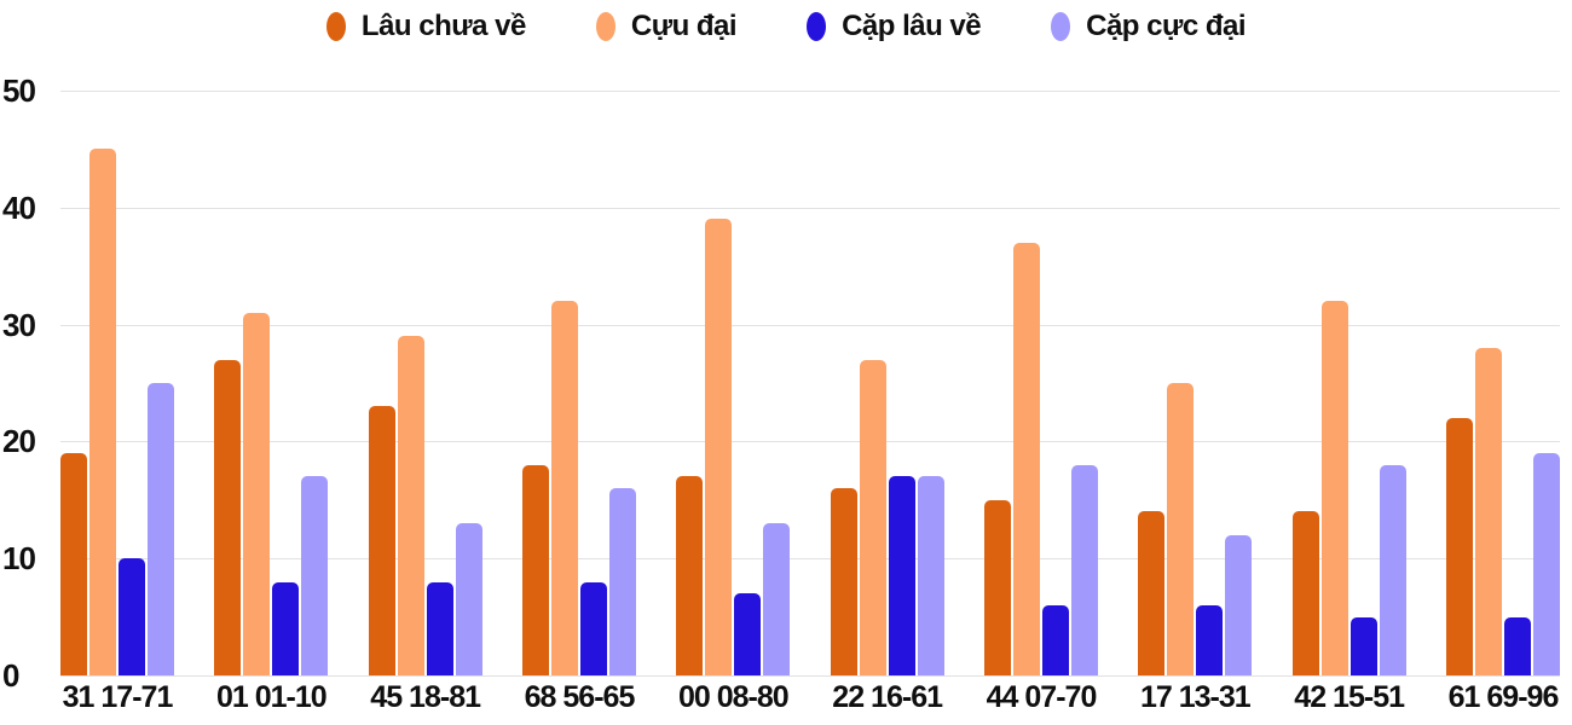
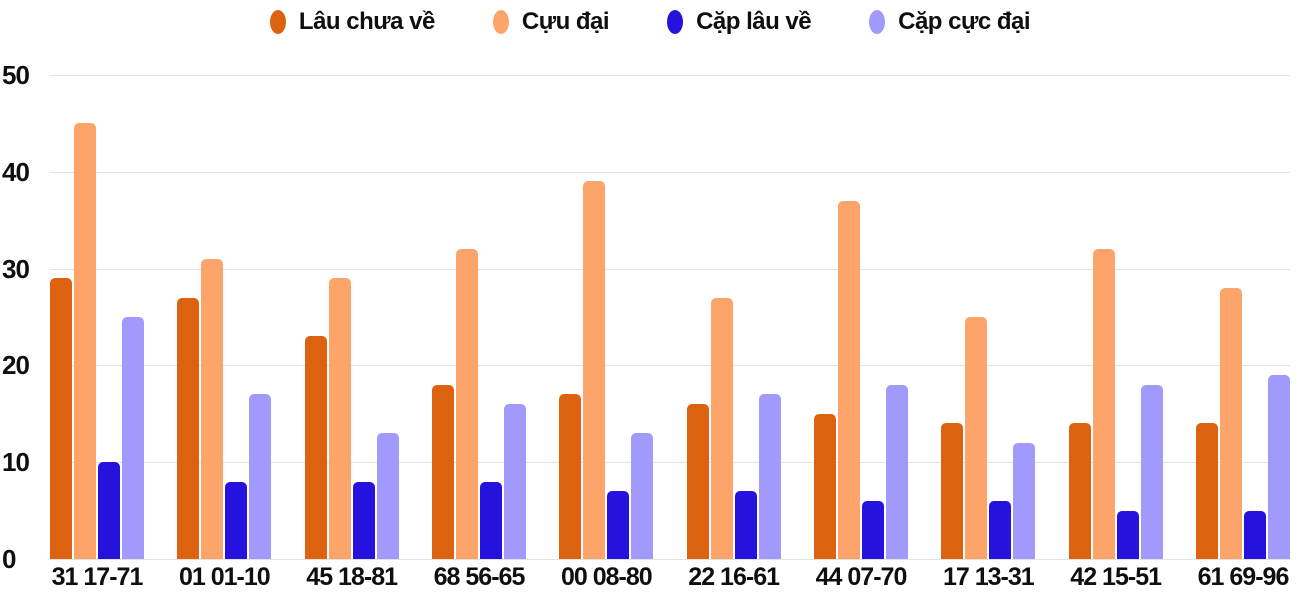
Lâu chưa về/31 17-71: 19 -> 29
Cặp lâu về/22 16-61: 17 -> 7
Lâu chưa về/61 69-96: 22 -> 14
